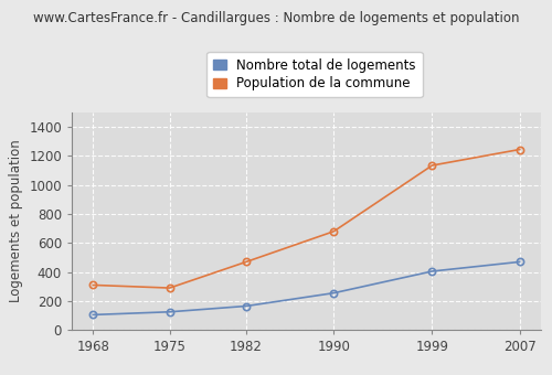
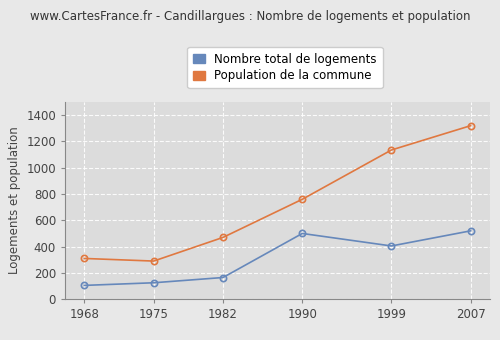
Nombre total de logements/1990: 260 -> 500
Population de la commune/1990: 680 -> 760
Nombre total de logements/2007: 470 -> 520
Population de la commune/2007: 1240 -> 1320
